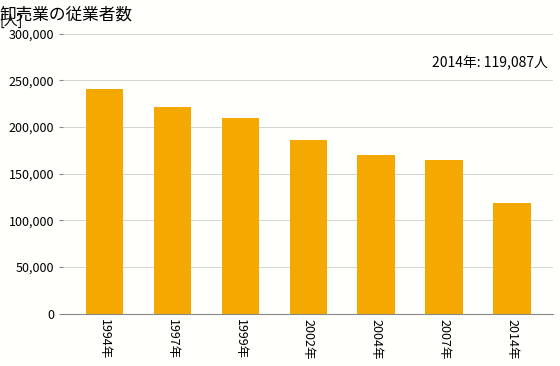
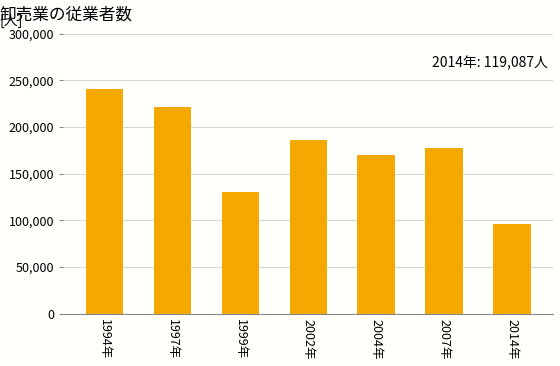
1999年: 210,000 -> 130,000
2007年: 165,000 -> 178,000
2014年: 119,000 -> 96,000
